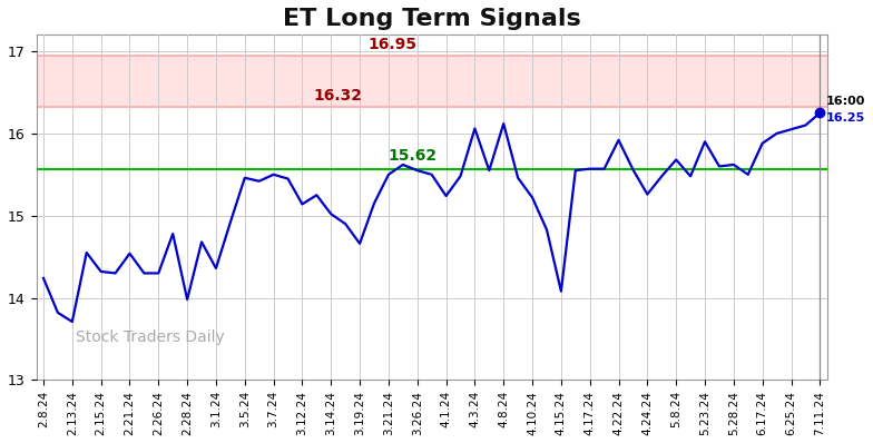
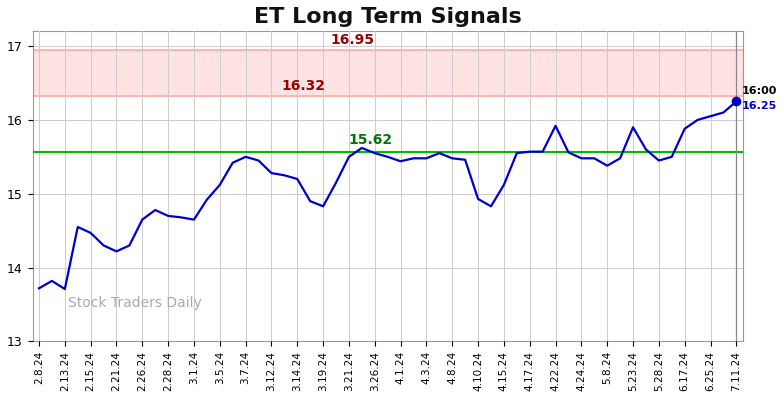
2.8.24: 14.24 -> 13.72
2.15.24: 14.32 -> 14.47
2.21.24: 14.54 -> 14.22
2.26.24: 14.30 -> 14.65
2.28.24: 13.98 -> 14.70
3.1.24: 14.36 -> 14.65
3.5.24: 15.46 -> 15.12
3.12.24: 15.14 -> 15.28
3.14.24: 15.02 -> 15.20
3.19.24: 14.66 -> 14.83
4.1.24: 15.24 -> 15.44
4.3.24: 16.06 -> 15.48
4.8.24: 16.12 -> 15.48
4.10.24: 15.22 -> 14.93
4.15.24: 14.08 -> 15.12
4.24.24: 15.26 -> 15.48
5.8.24: 15.68 -> 15.38
5.28.24: 15.62 -> 15.45
